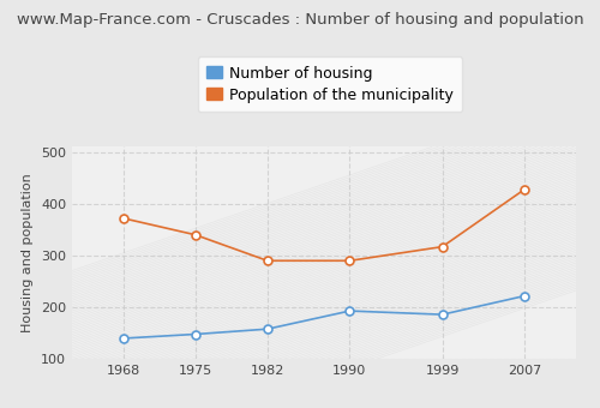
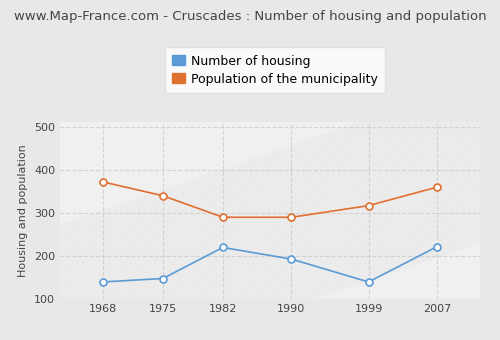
Number of housing/1982: 158 -> 220
Number of housing/1999: 186 -> 140
Population of the municipality/2007: 428 -> 360
